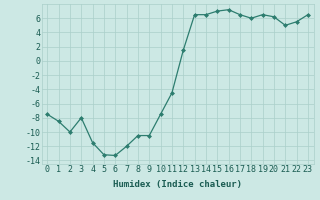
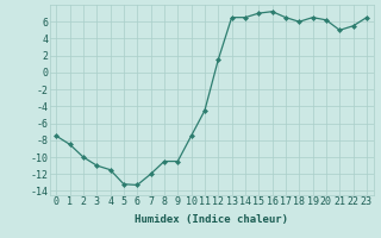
3: -8.0 -> -11.0
